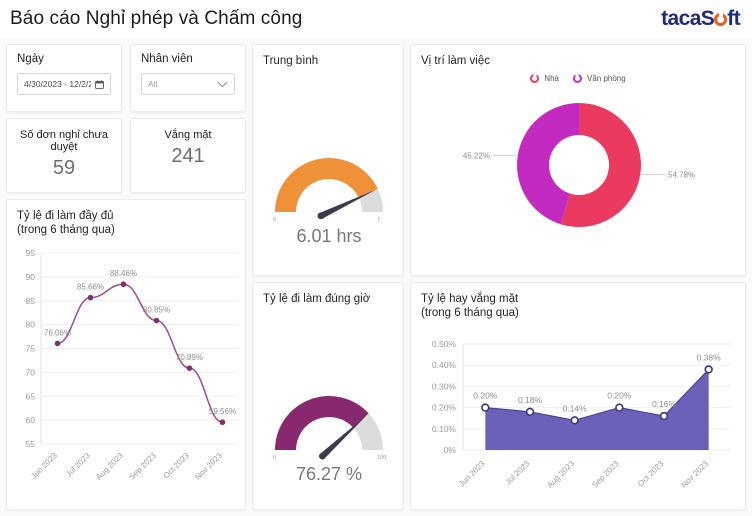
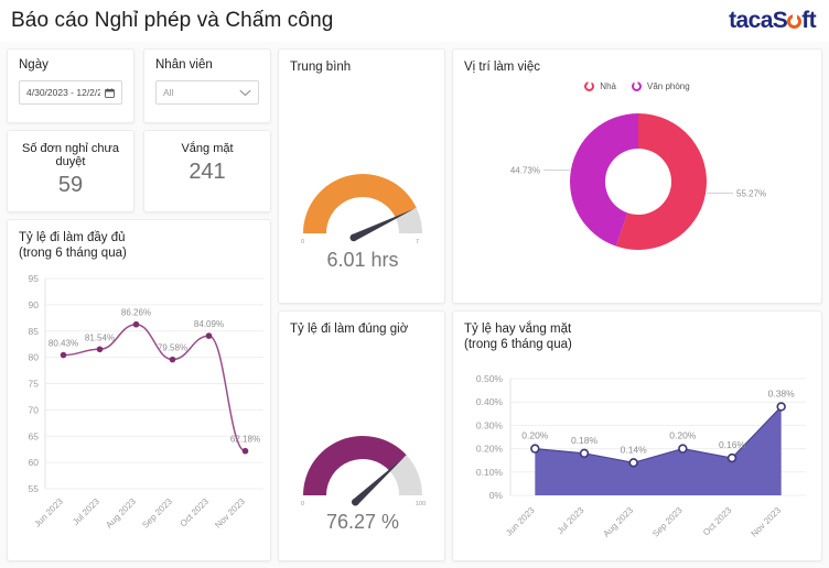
Vị trí làm việc/Nhà: 54.78% -> 55.27%
Vị trí làm việc/Văn phòng: 45.22% -> 44.73%
Tỷ lệ đi làm đầy đủ (trong 6 tháng qua)/Jun 2023: 76.06% -> 80.43%
Tỷ lệ đi làm đầy đủ (trong 6 tháng qua)/Jul 2023: 85.66% -> 81.54%
Tỷ lệ đi làm đầy đủ (trong 6 tháng qua)/Aug 2023: 88.46% -> 86.26%
Tỷ lệ đi làm đầy đủ (trong 6 tháng qua)/Sep 2023: 80.85% -> 79.58%
Tỷ lệ đi làm đầy đủ (trong 6 tháng qua)/Oct 2023: 70.89% -> 84.09%
Tỷ lệ đi làm đầy đủ (trong 6 tháng qua)/Nov 2023: 59.56% -> 62.18%
